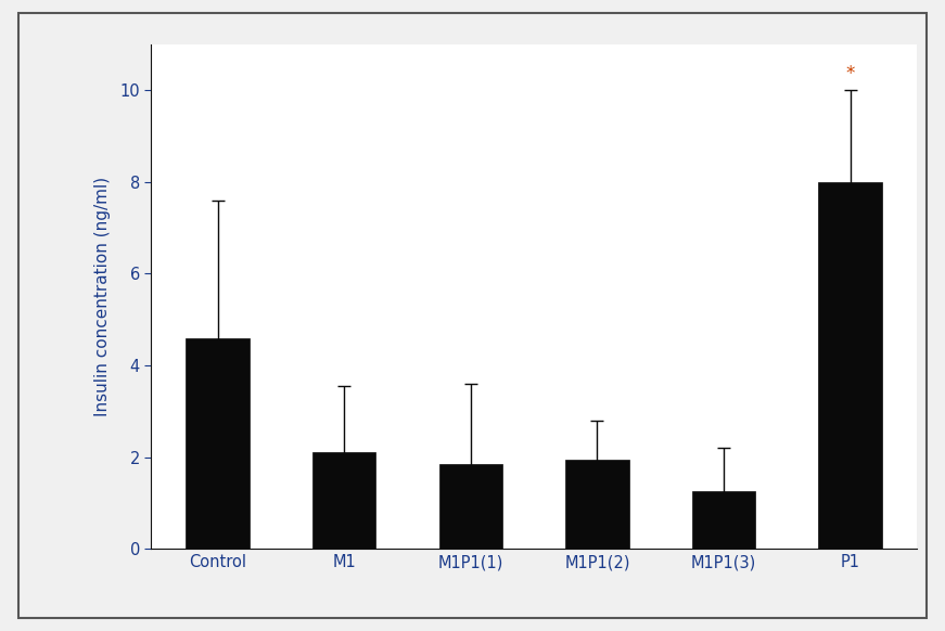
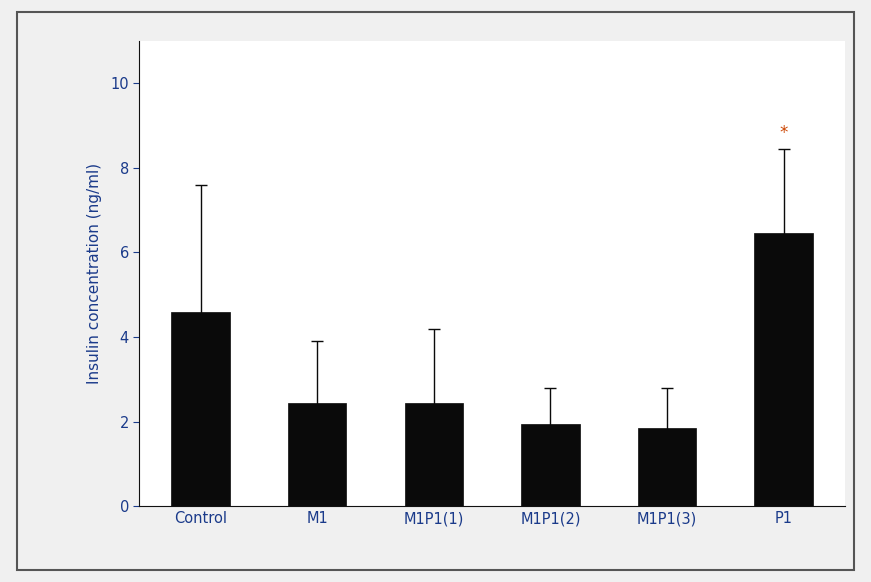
M1: 2.10 -> 2.45
M1P1(1): 1.85 -> 2.45
M1P1(3): 1.25 -> 1.85
P1: 8.00 -> 6.45
